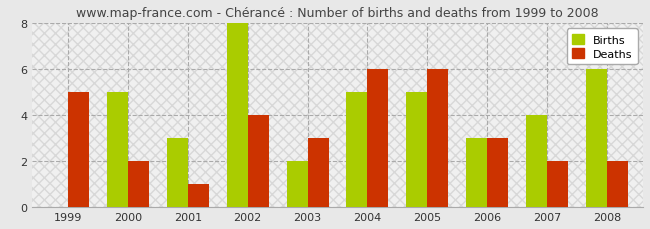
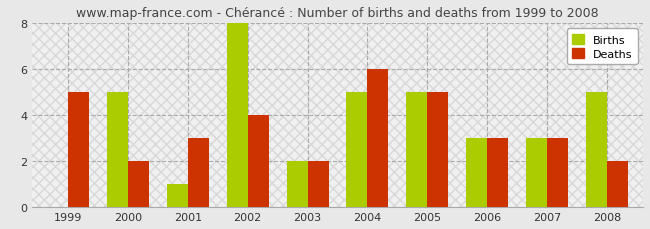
Births/2001: 3 -> 1
Deaths/2001: 1 -> 3
Deaths/2003: 3 -> 2
Deaths/2005: 6 -> 5
Births/2007: 4 -> 3
Deaths/2007: 2 -> 3
Births/2008: 6 -> 5
